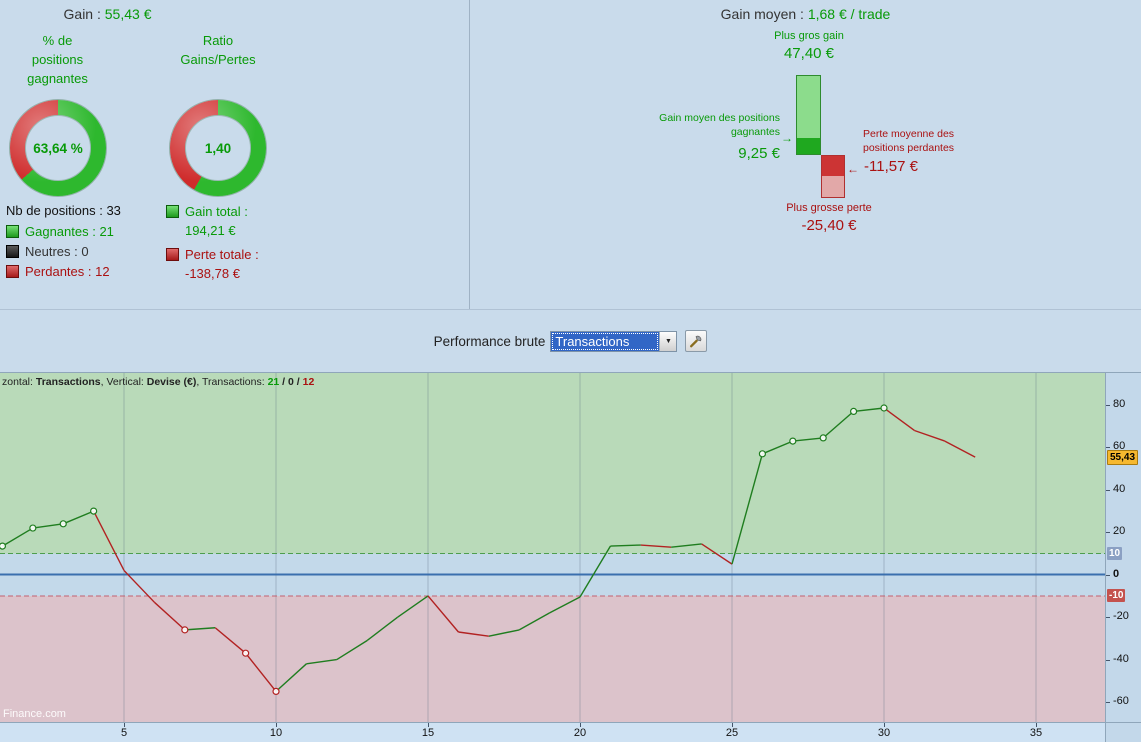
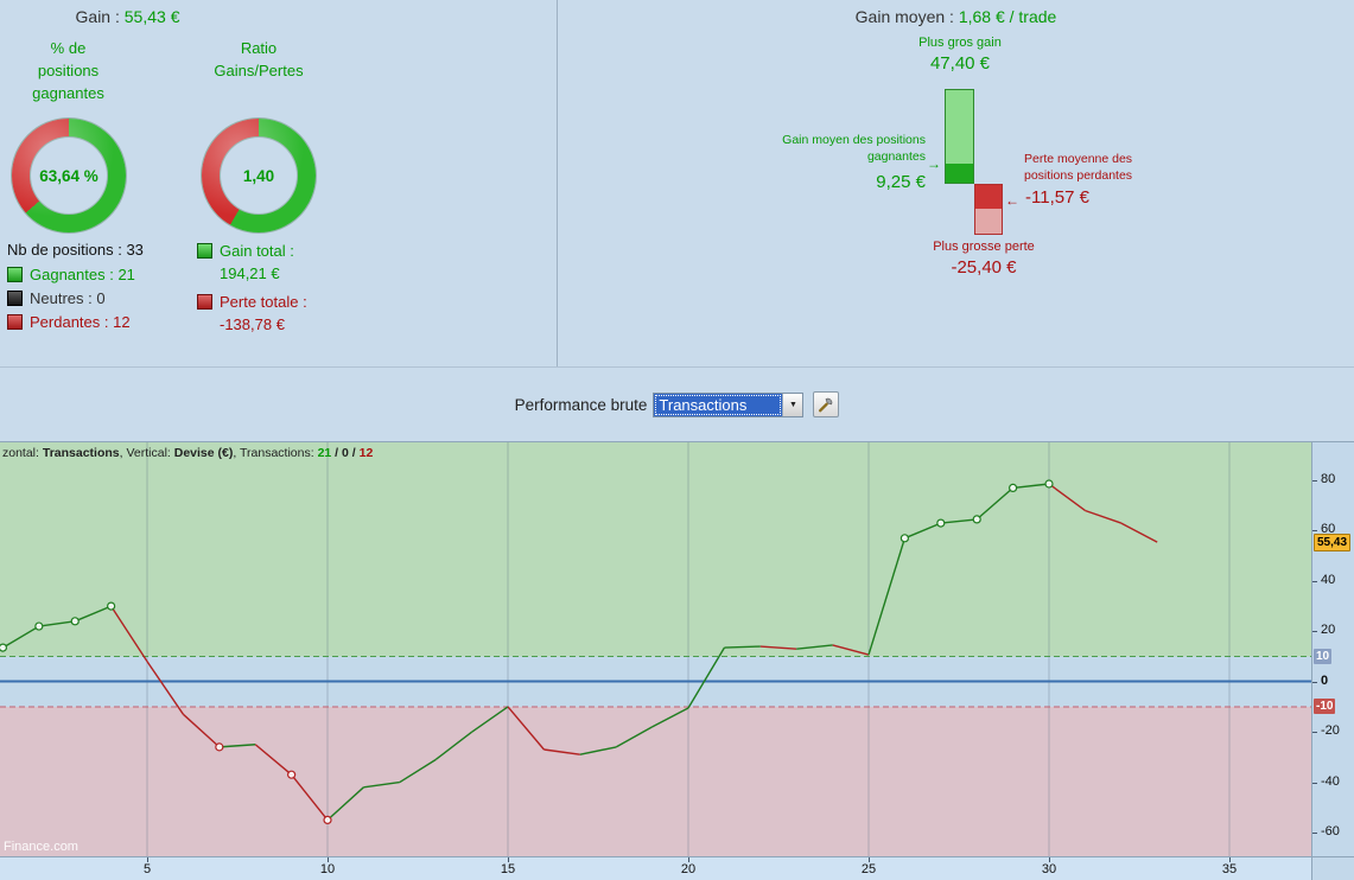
5: 2 -> 8
25: 5 -> 11
